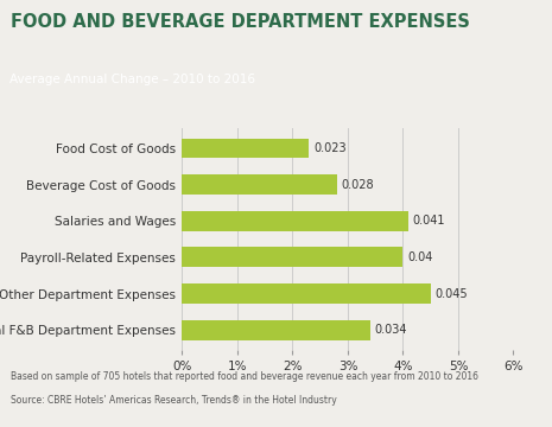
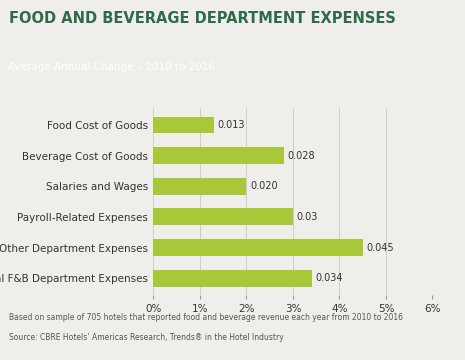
Food Cost of Goods: 0.023 -> 0.013
Salaries and Wages: 0.041 -> 0.020
Payroll-Related Expenses: 0.04 -> 0.03
